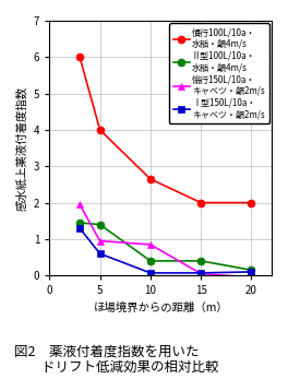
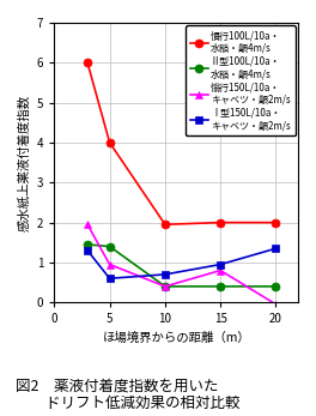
慣行100L/10a・ 水稲・顲4m/s/10: 2.65 -> 1.95
慃行150L/10a・ キャベツ・顲2m/s/10: 0.85 -> 0.40
Ⅰ型150L/10a・ キャベツ・顲2m/s/10: 0.07 -> 0.70
慃行150L/10a・ キャベツ・顲2m/s/15: 0.05 -> 0.80
Ⅰ型150L/10a・ キャベツ・顲2m/s/15: 0.07 -> 0.95
Ⅱ型100L/10a・ 水稲・顲4m/s/20: 0.15 -> 0.40
Ⅰ型150L/10a・ キャベツ・顲2m/s/20: 0.10 -> 1.35
